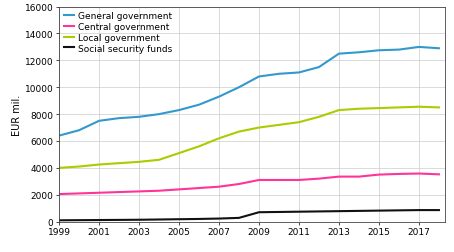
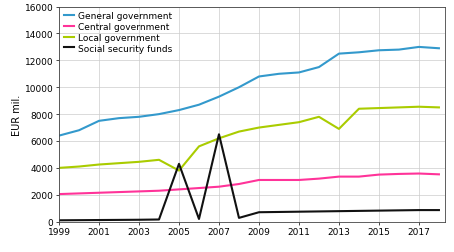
Local government/2005: 5100 -> 3800
Social security funds/2005: 200 -> 4300
Social security funds/2007: 200 -> 6500
Local government/2013: 8300 -> 6900
